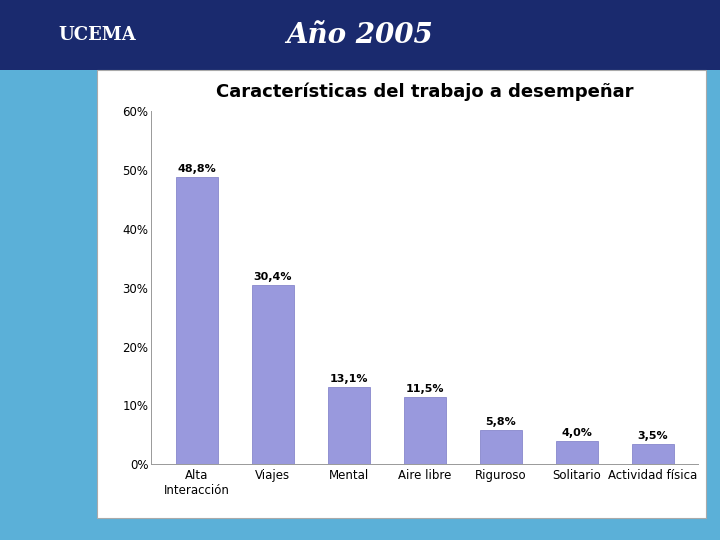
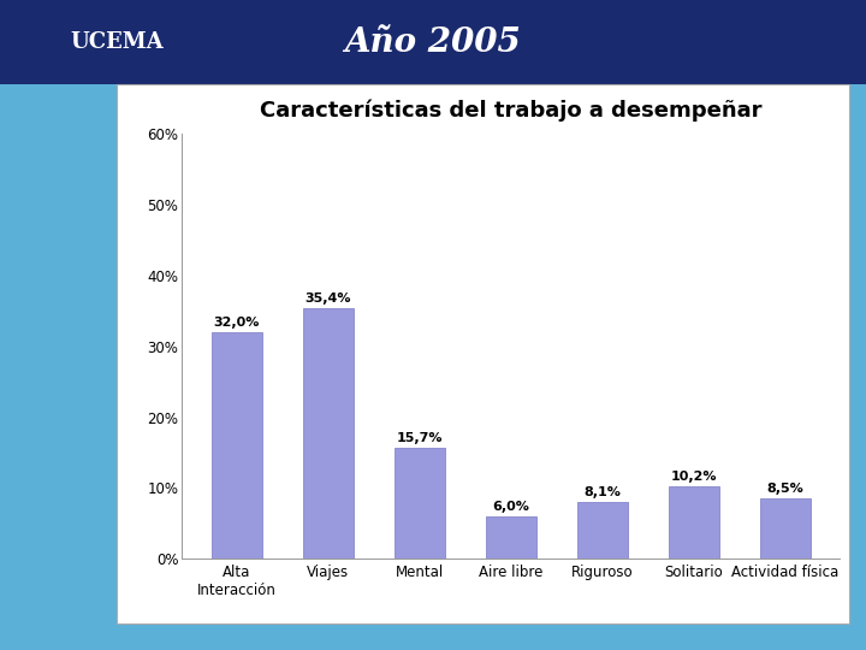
Alta Interacción: 48,8% -> 32,0%
Viajes: 30,4% -> 35,4%
Mental: 13,1% -> 15,7%
Aire libre: 11,5% -> 6,0%
Riguroso: 5,8% -> 8,1%
Solitario: 4,0% -> 10,2%
Actividad física: 3,5% -> 8,5%
